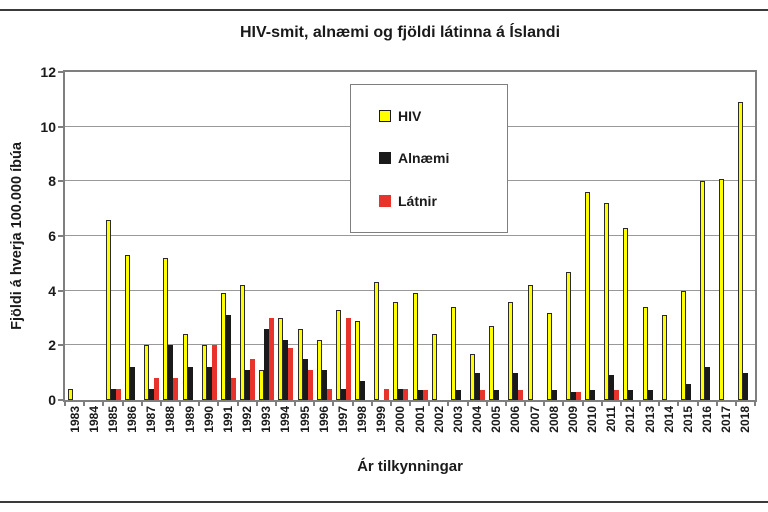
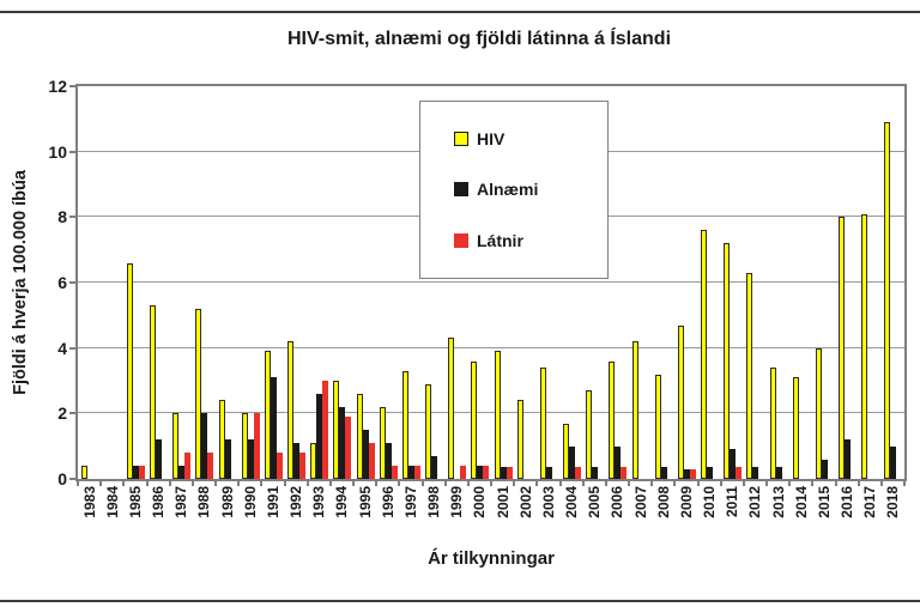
Látnir/1992: 1.5 -> 0.8
Látnir/1997: 3.0 -> 0.4
